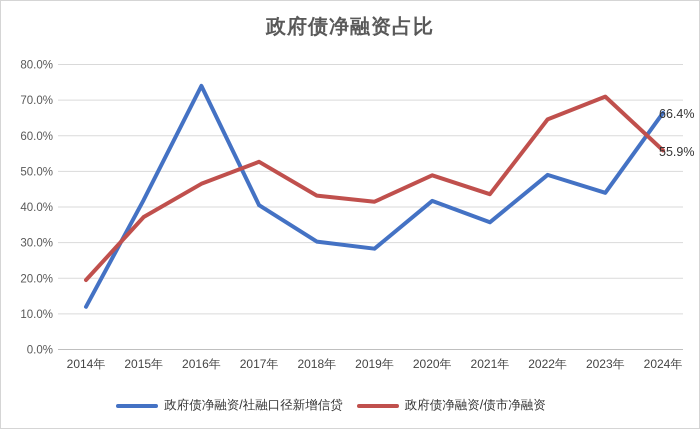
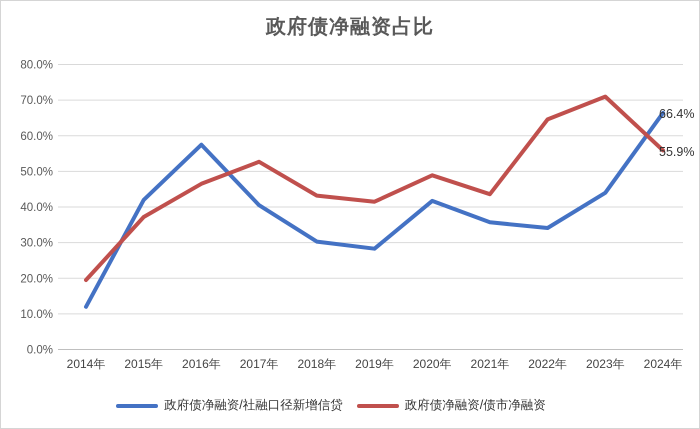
政府债净融资/社融口径新增信贷/2016年: 74% -> 58%
政府债净融资/社融口径新增信贷/2022年: 49% -> 34%
